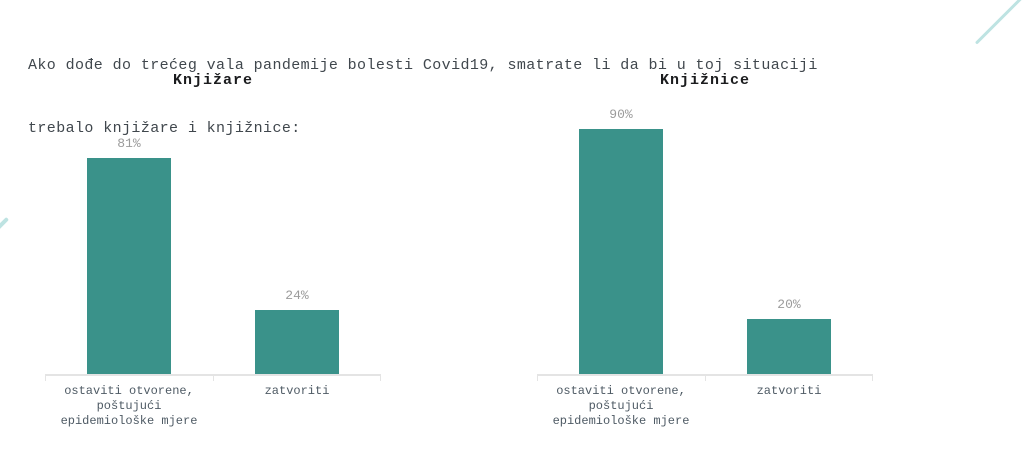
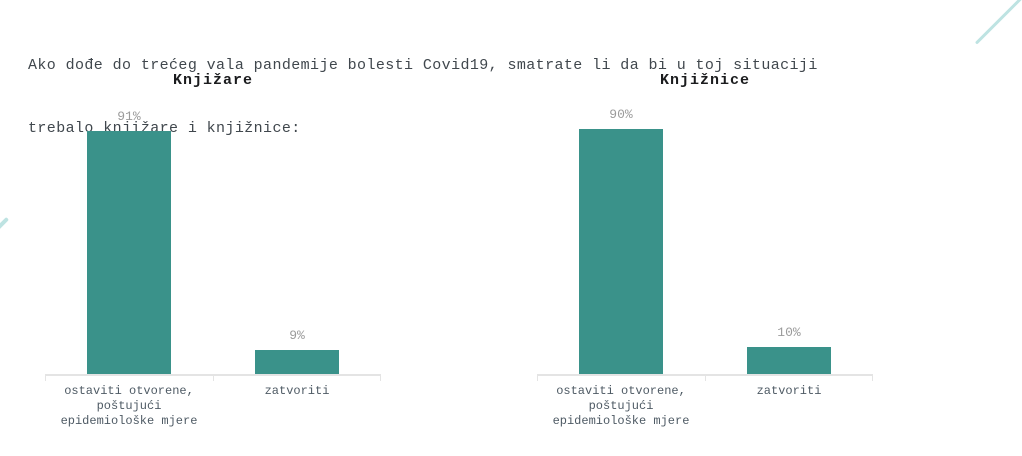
Knjižare/ostaviti otvorene, poštujući epidemiološke mjere: 81% -> 91%
Knjižare/zatvoriti: 24% -> 9%
Knjižnice/zatvoriti: 20% -> 10%
